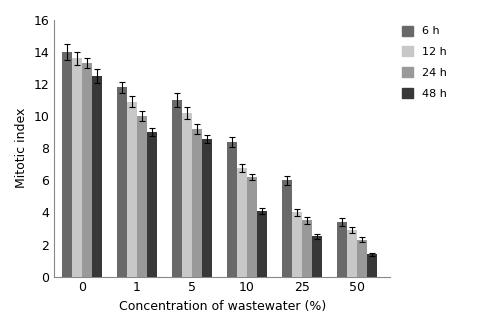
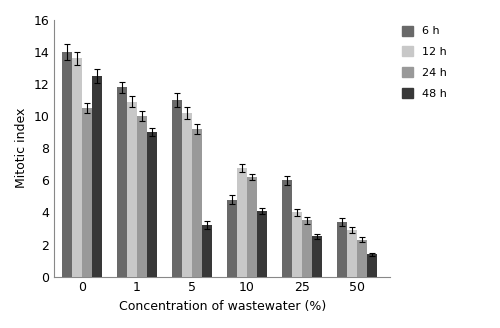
24 h/0: 13.3 -> 10.5
48 h/5: 8.6 -> 3.2
6 h/10: 8.4 -> 4.8
